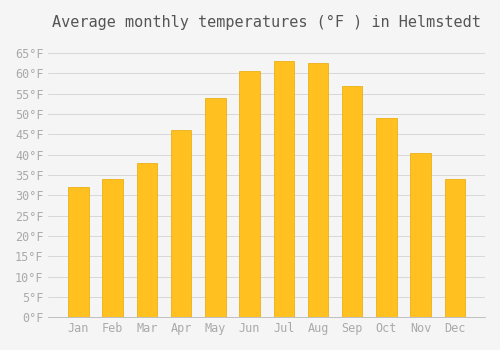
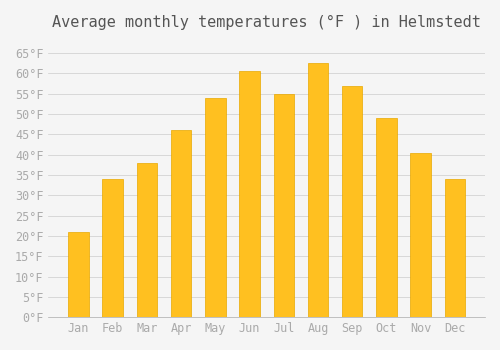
Jan: 32.0°F -> 21.0°F
Jul: 63.0°F -> 55.0°F
